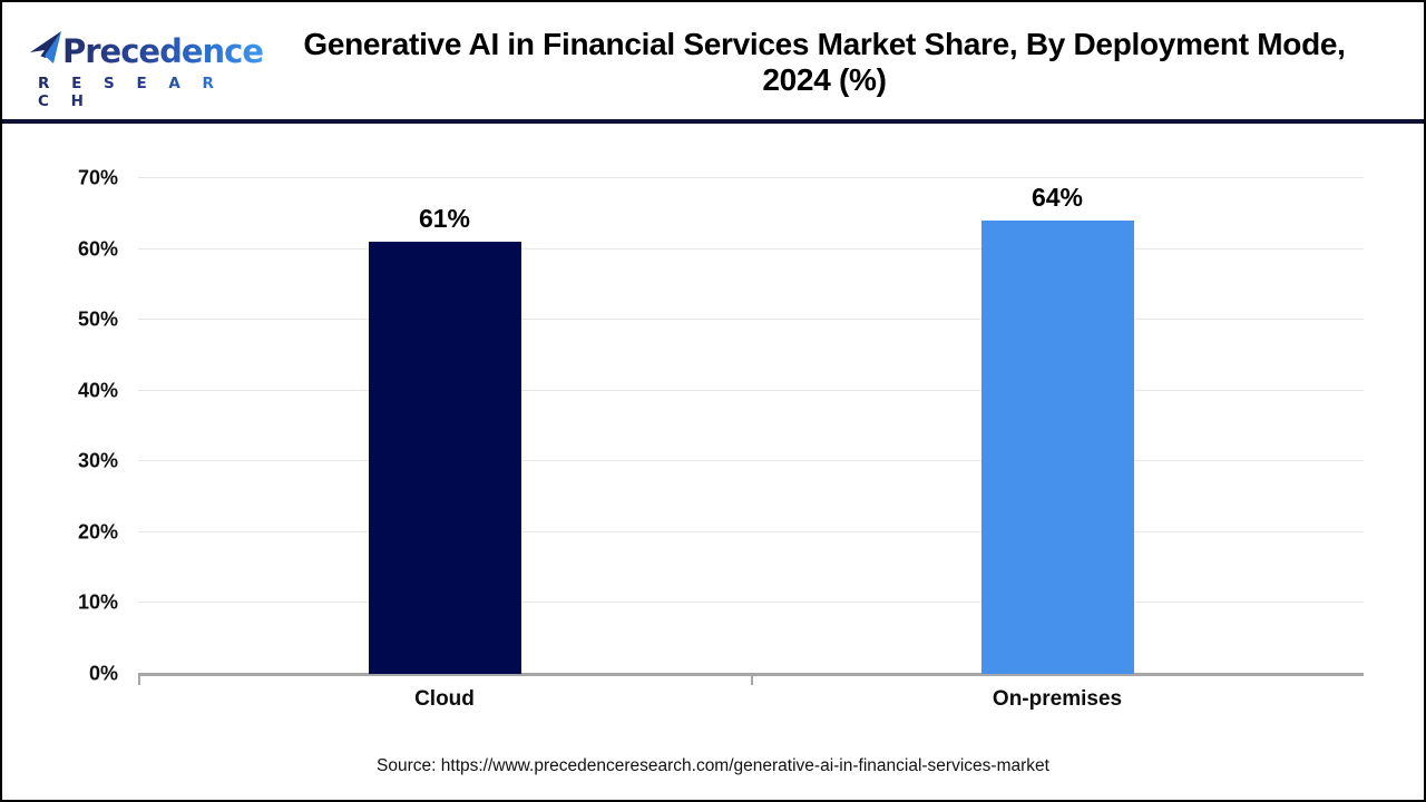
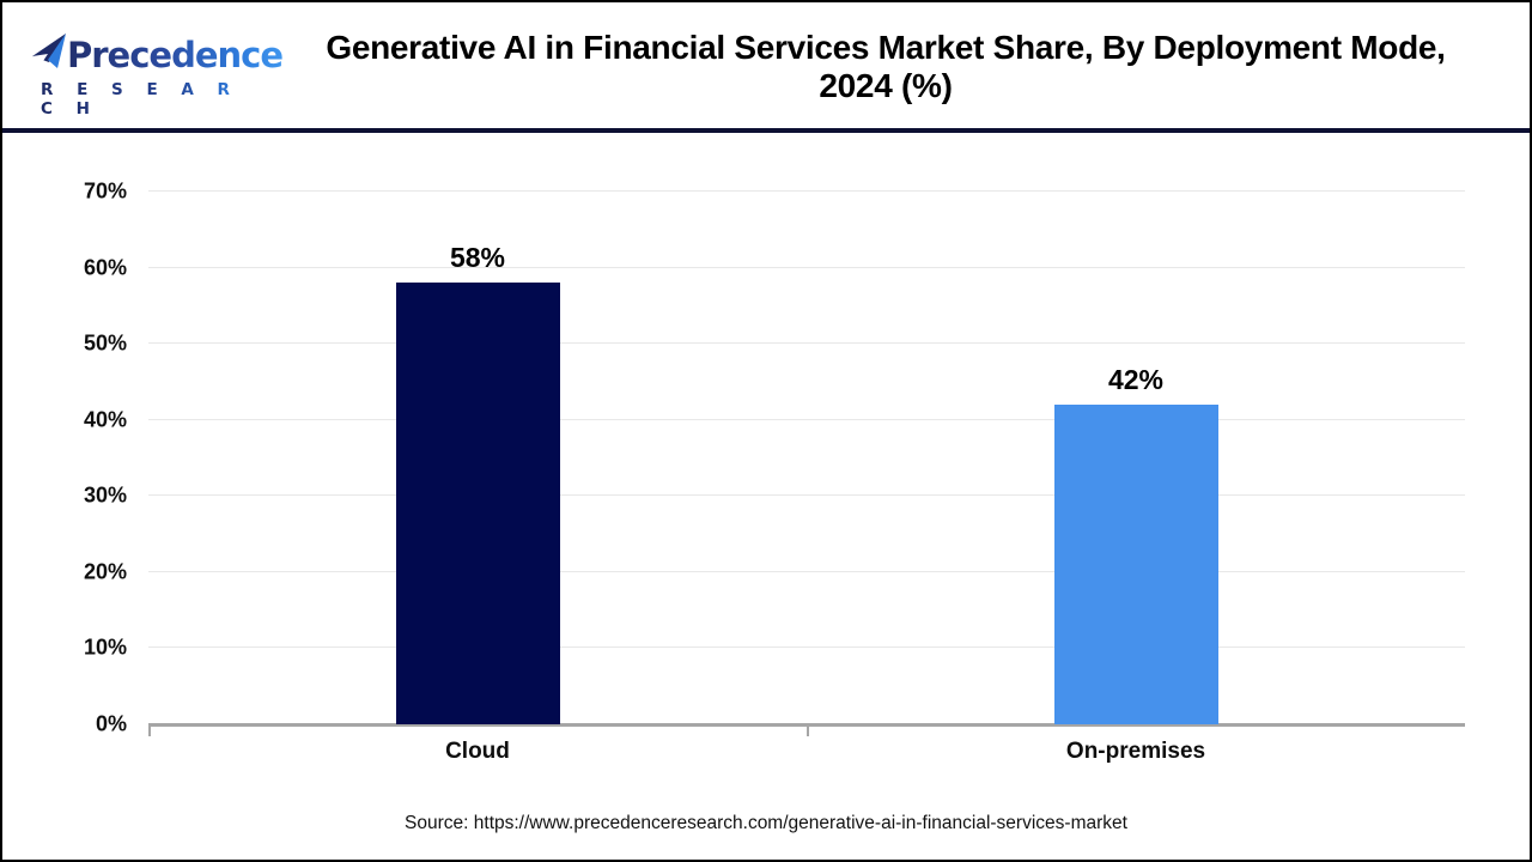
Cloud: 61% -> 58%
On-premises: 64% -> 42%
